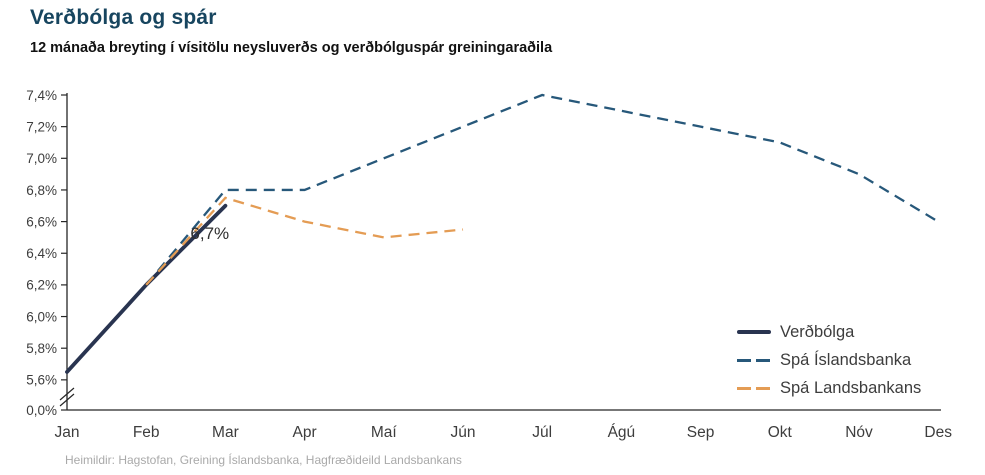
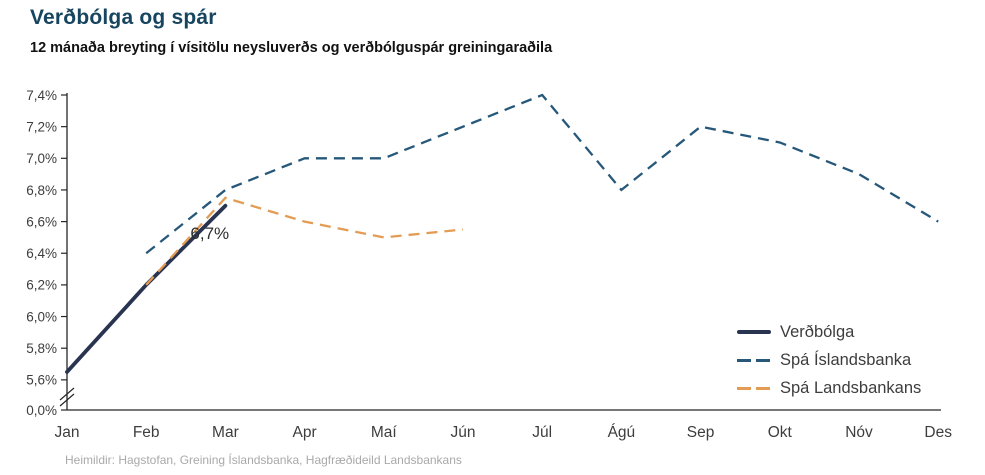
Spá Íslandsbanka/Feb: 6,2% -> 6,4%
Spá Íslandsbanka/Apr: 6,8% -> 7,0%
Spá Íslandsbanka/Ágú: 7,3% -> 6,8%
